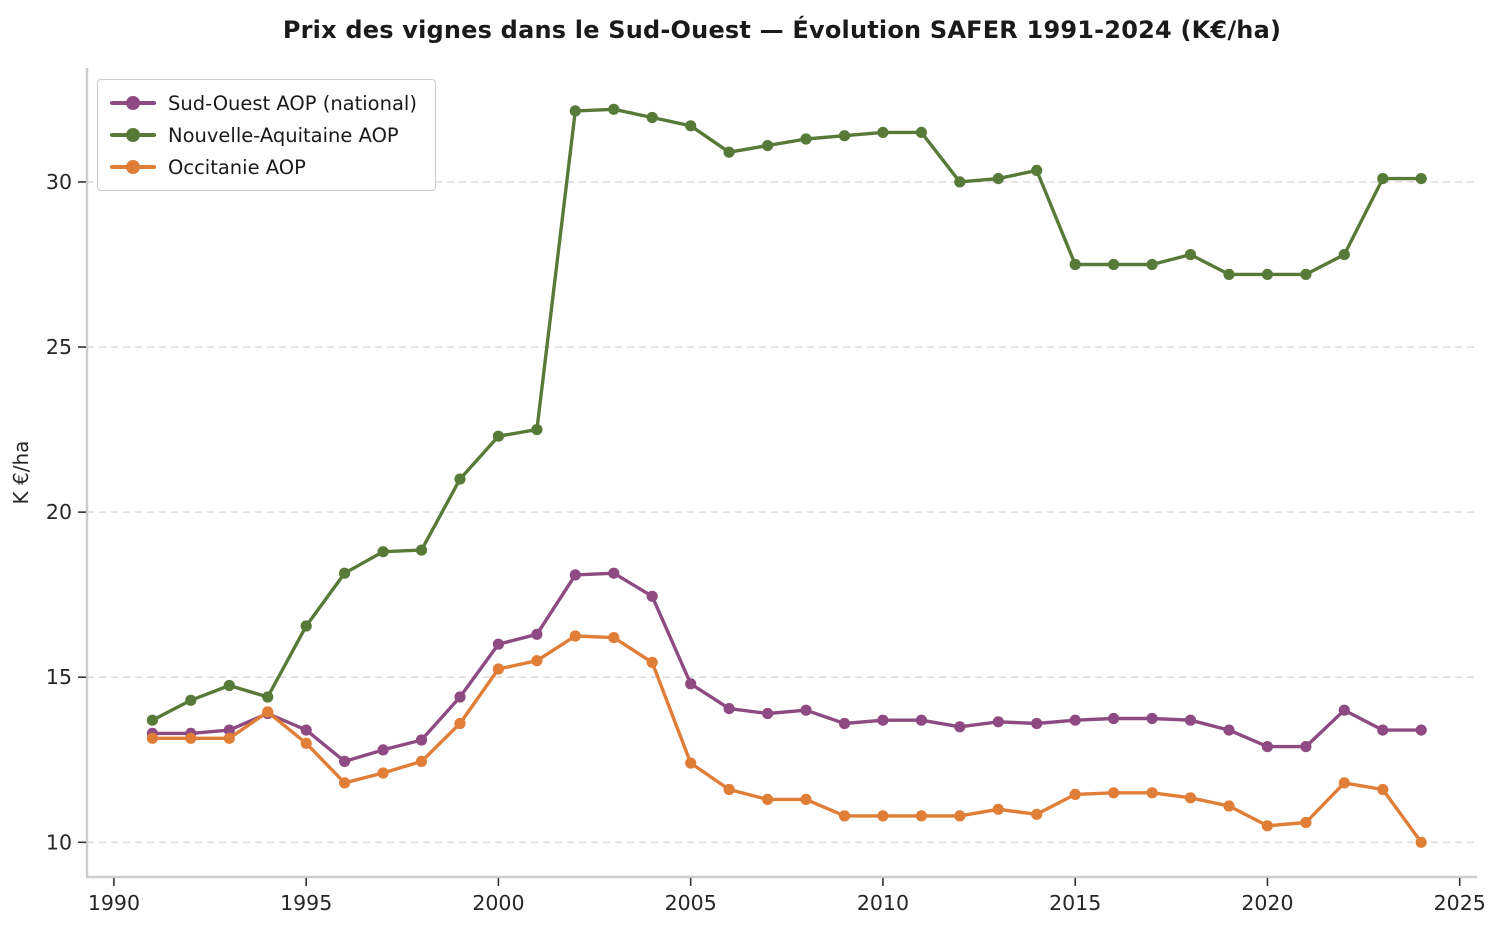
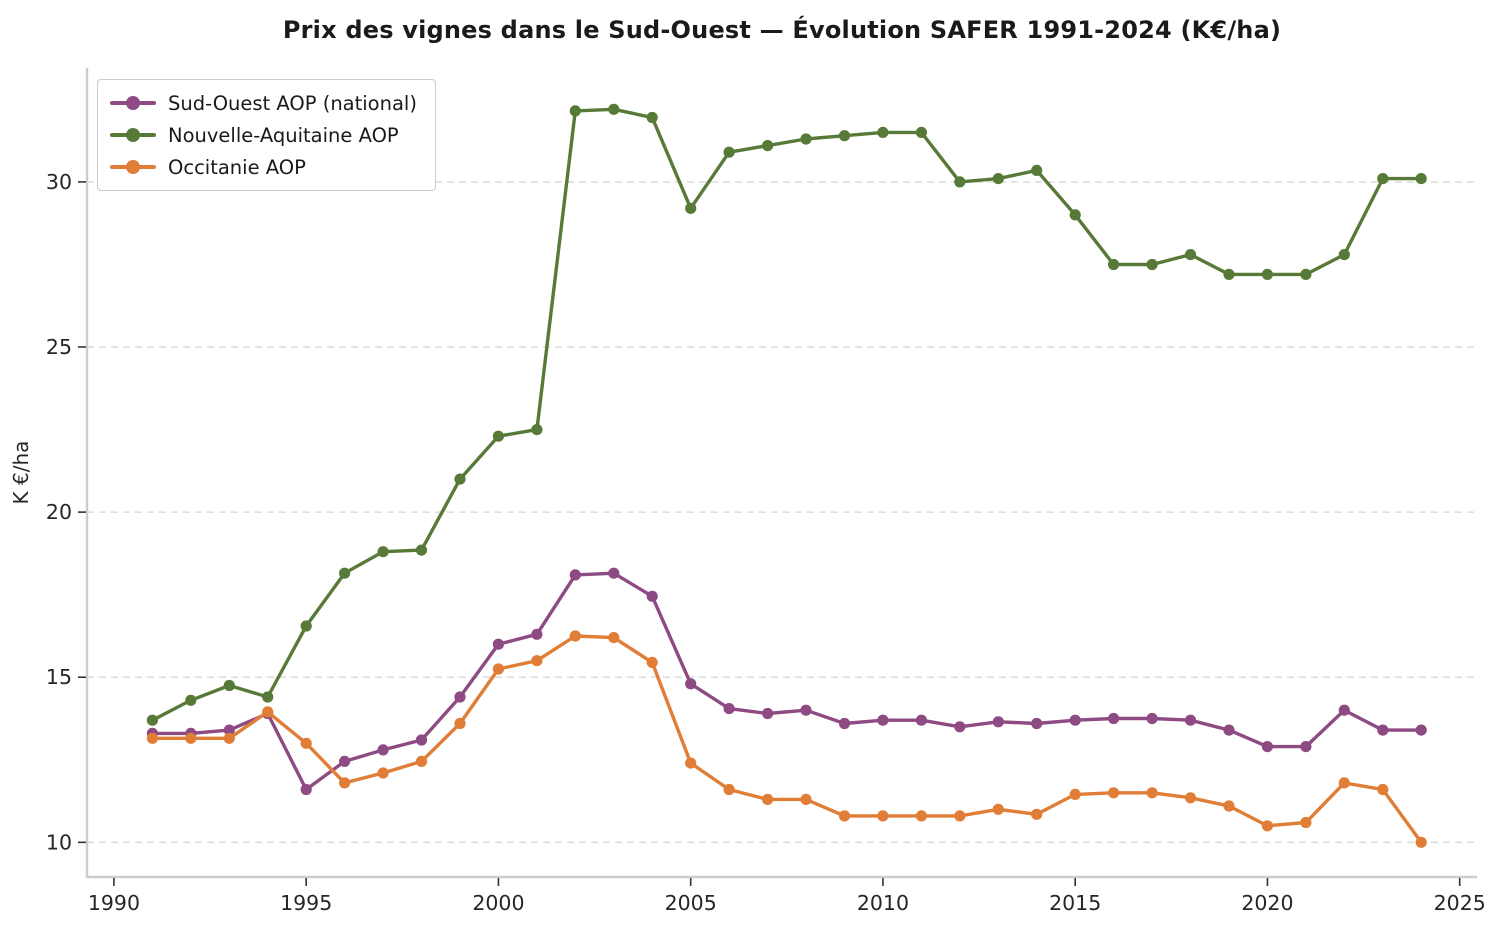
Sud-Ouest AOP (national)/1995: 13.4 -> 11.6
Nouvelle-Aquitaine AOP/2005: 31.7 -> 29.2
Nouvelle-Aquitaine AOP/2015: 27.5 -> 29.0
